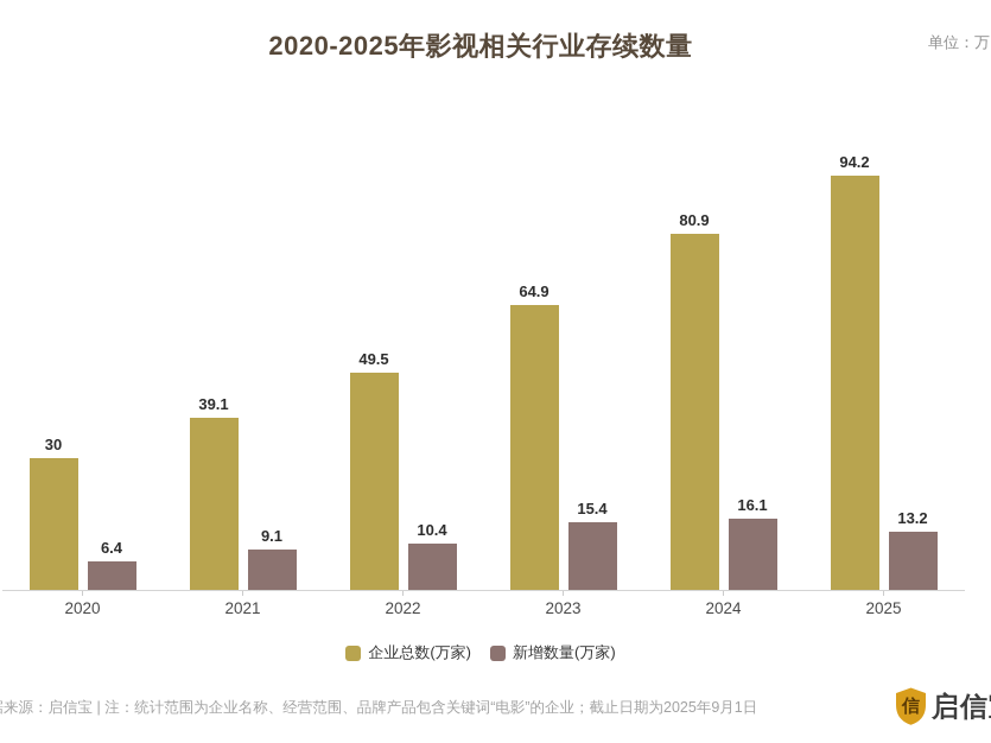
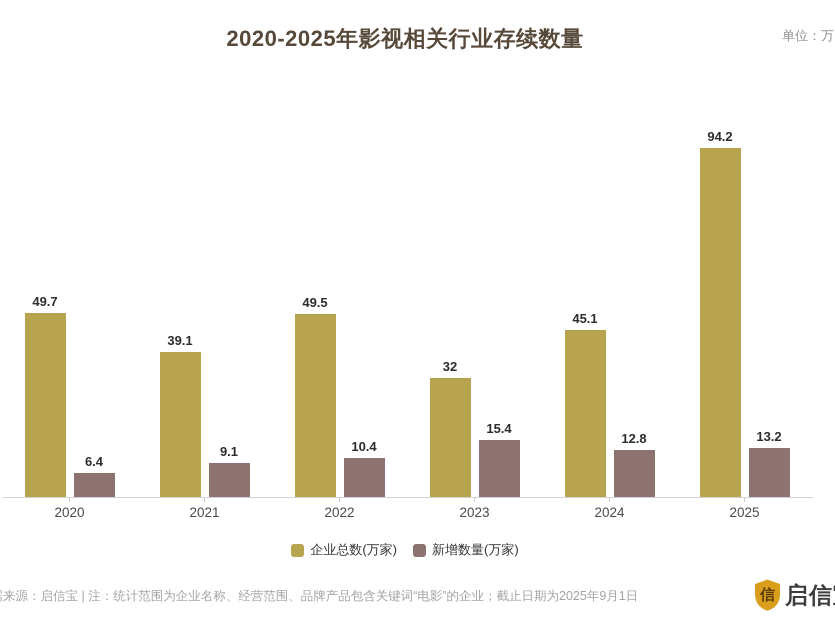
企业总数(万家)/2020: 30 -> 49.7
企业总数(万家)/2023: 64.9 -> 32
企业总数(万家)/2024: 80.9 -> 45.1
新增数量(万家)/2024: 16.1 -> 12.8
